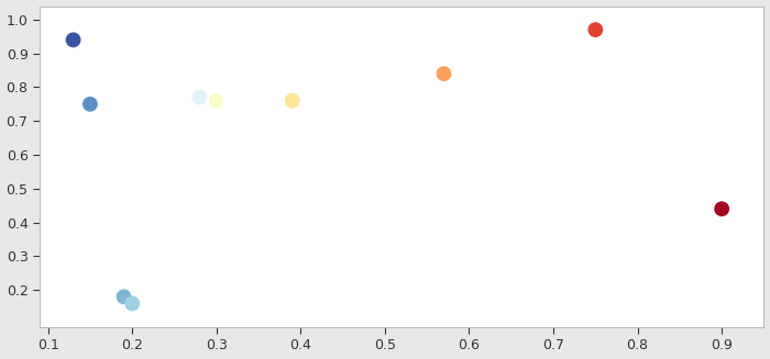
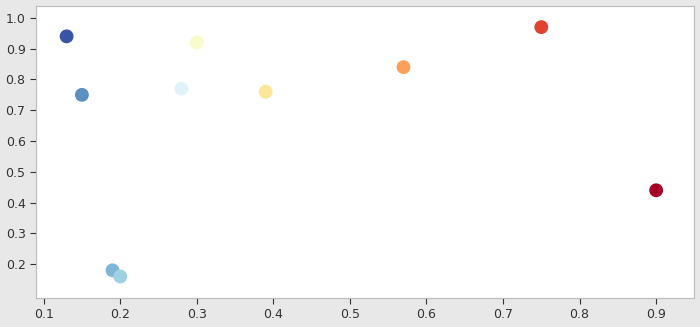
0.3: 0.76 -> 0.92
